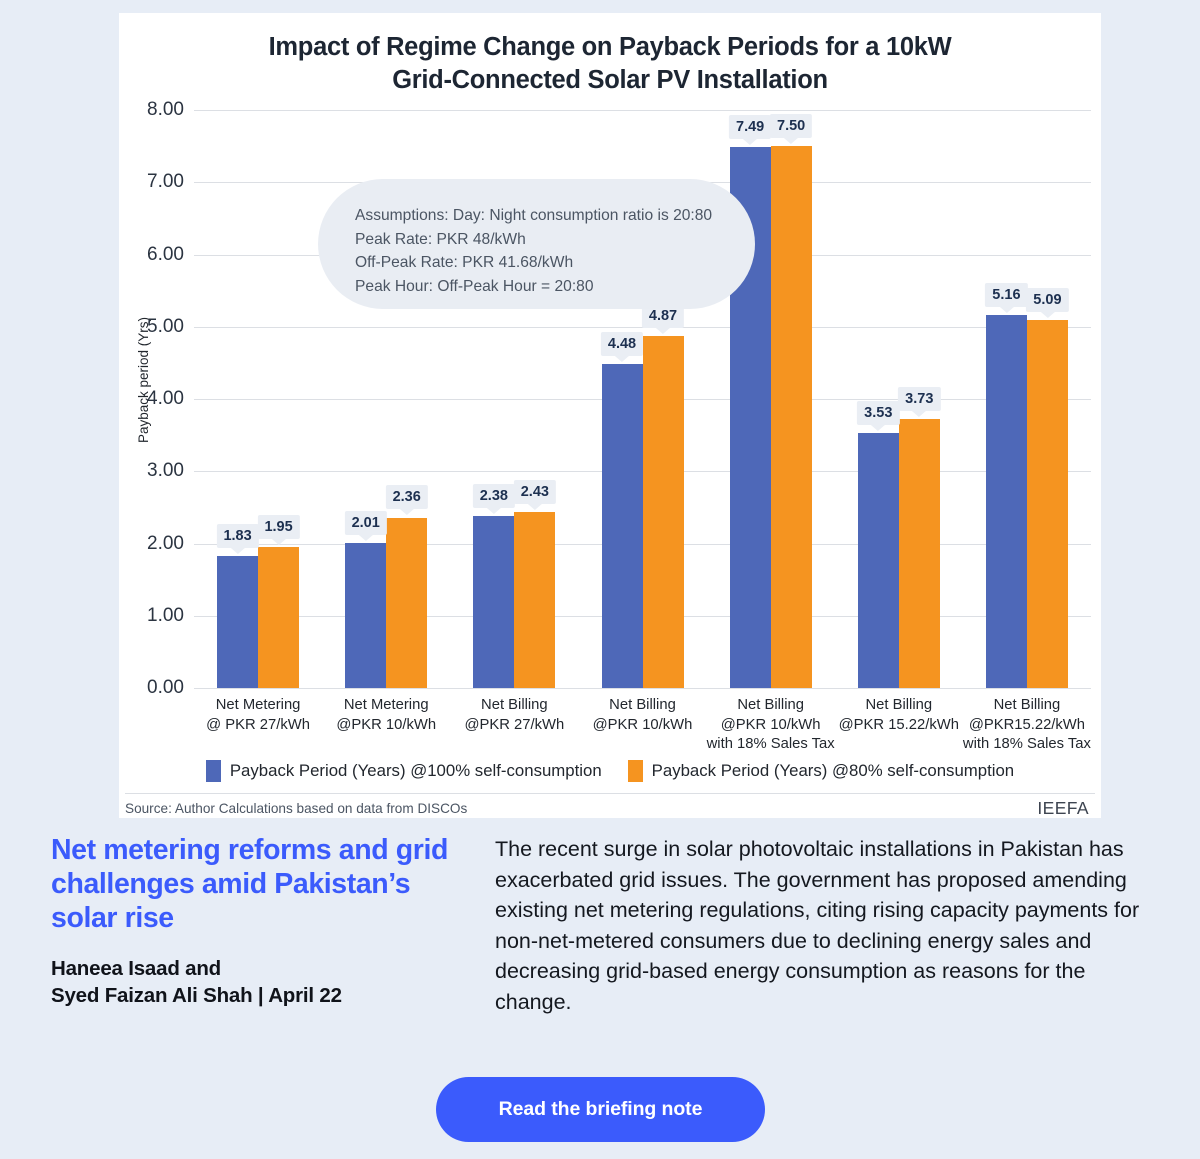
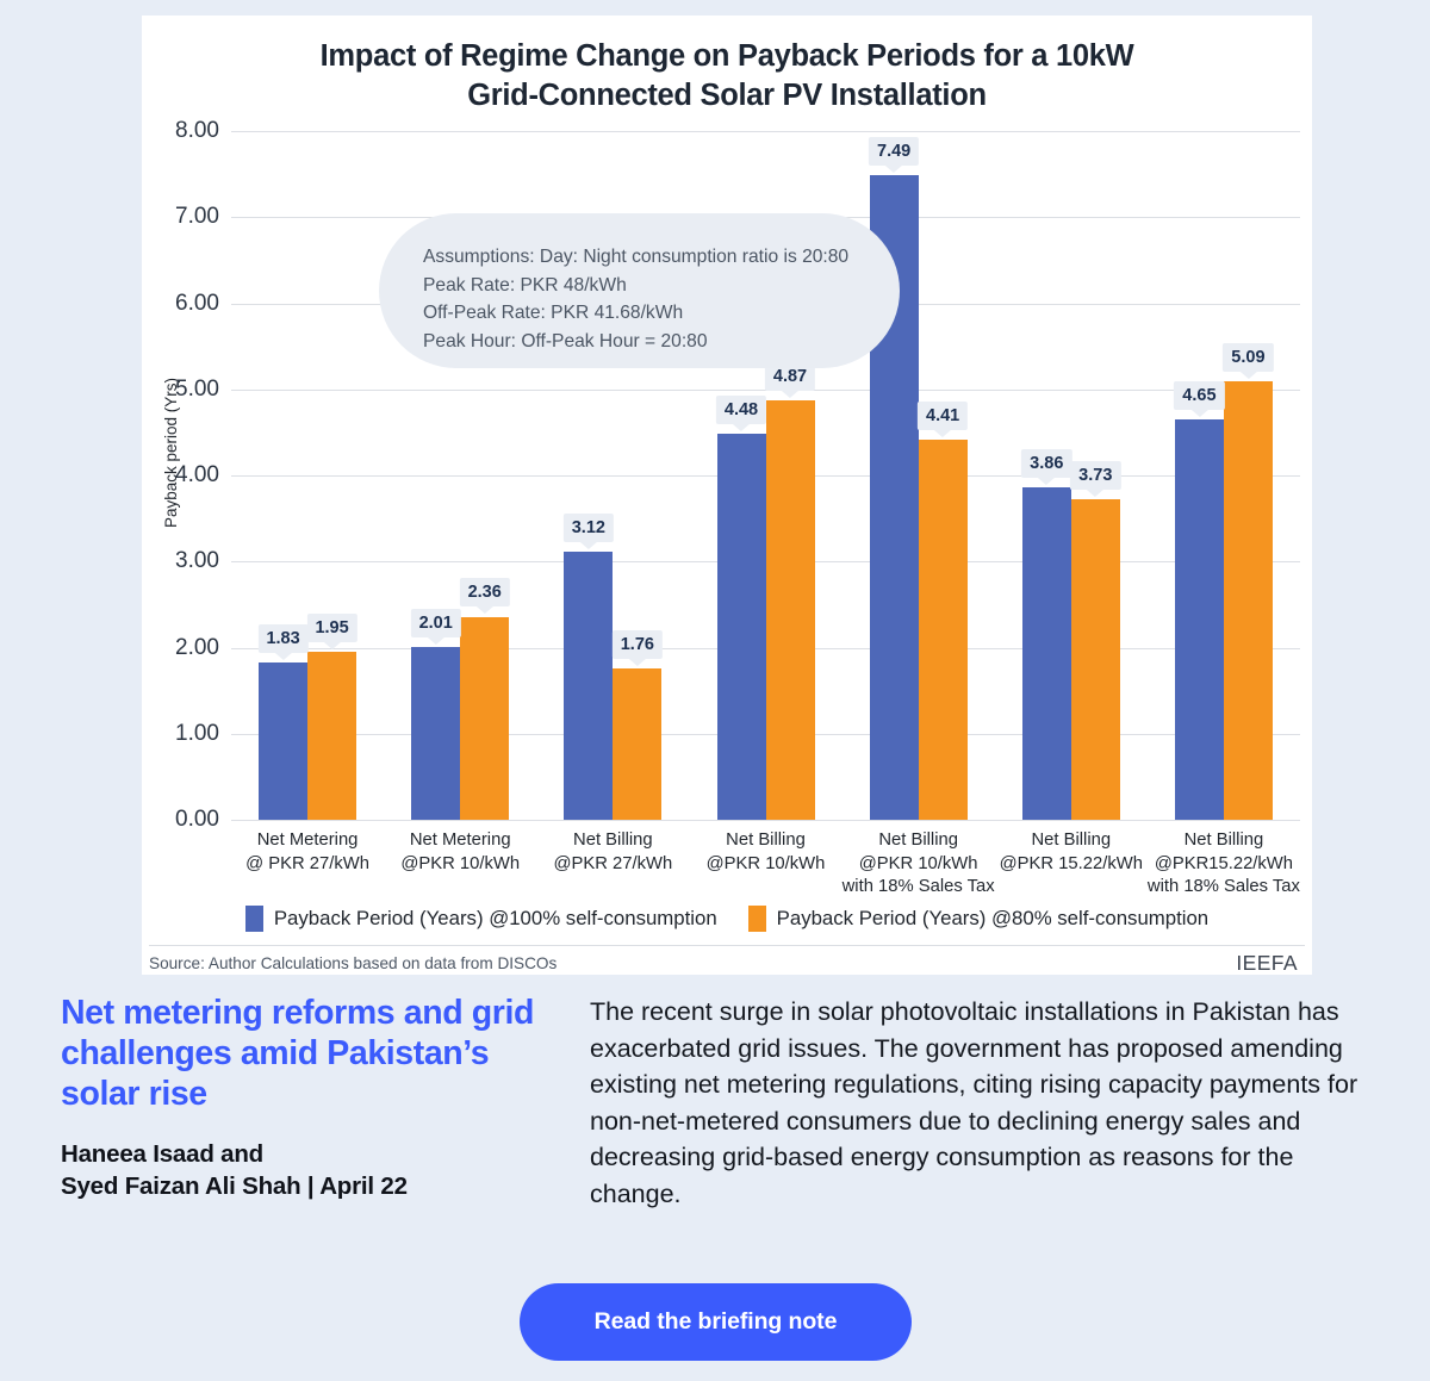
Payback Period (Years) @100% self-consumption/Net Billing @PKR 27/kWh: 2.38 -> 3.12
Payback Period (Years) @80% self-consumption/Net Billing @PKR 27/kWh: 2.43 -> 1.76
Payback Period (Years) @80% self-consumption/Net Billing @PKR 10/kWh with 18% Sales Tax: 7.50 -> 4.41
Payback Period (Years) @100% self-consumption/Net Billing @PKR 15.22/kWh: 3.53 -> 3.86
Payback Period (Years) @100% self-consumption/Net Billing @PKR15.22/kWh with 18% Sales Tax: 5.16 -> 4.65
